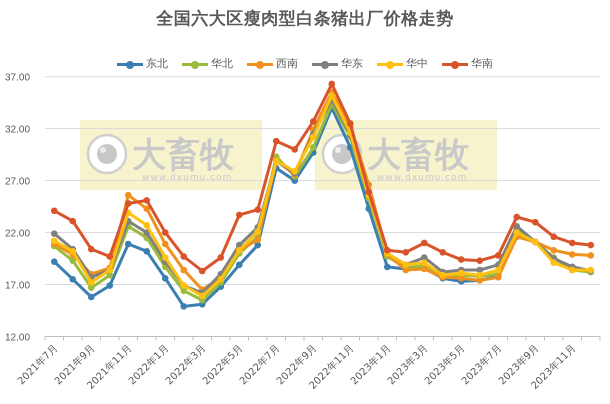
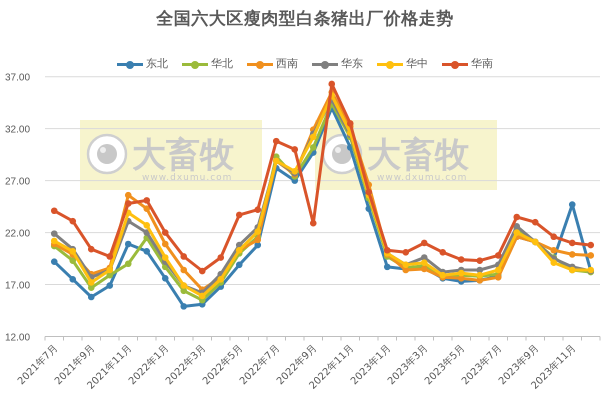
华北/2021年11月: 22.6 -> 19.0
华南/2022年9月: 32.7 -> 22.9
东北/2023年11月: 18.7 -> 24.7
